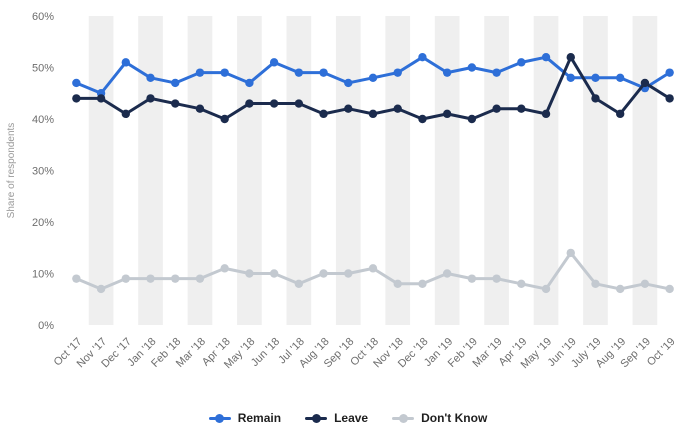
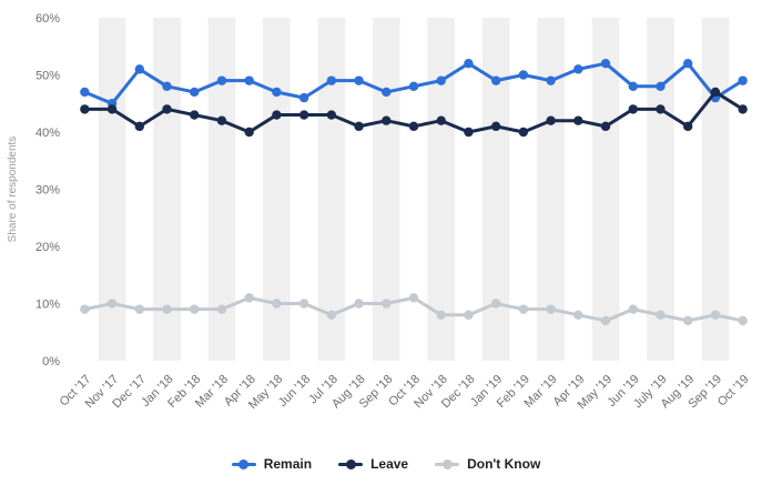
Don't Know/Nov '17: 7% -> 10%
Remain/Jun '18: 51% -> 46%
Leave/Jun '19: 52% -> 44%
Don't Know/Jun '19: 14% -> 9%
Remain/Aug '19: 48% -> 52%
